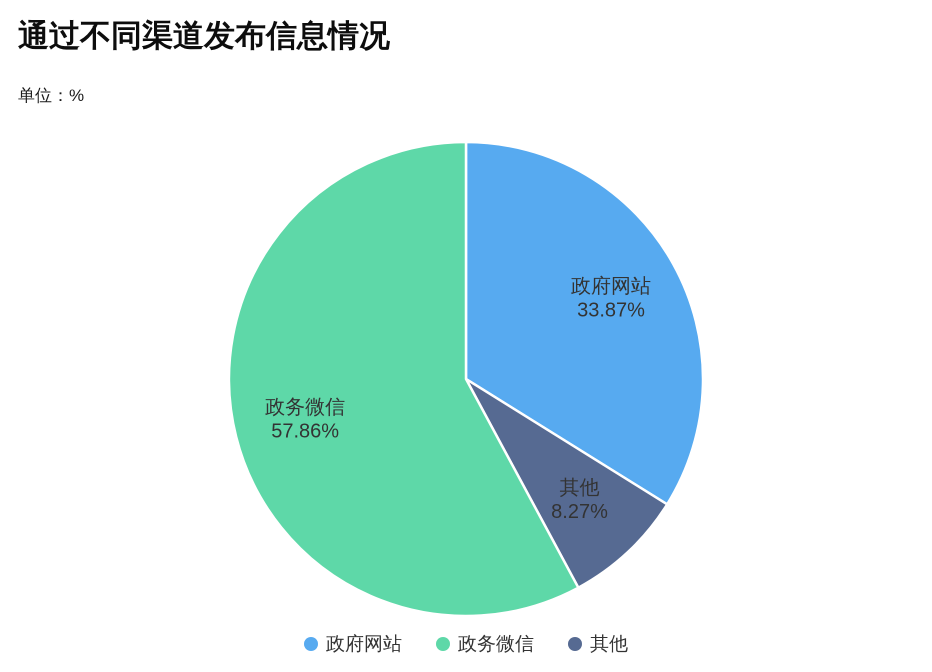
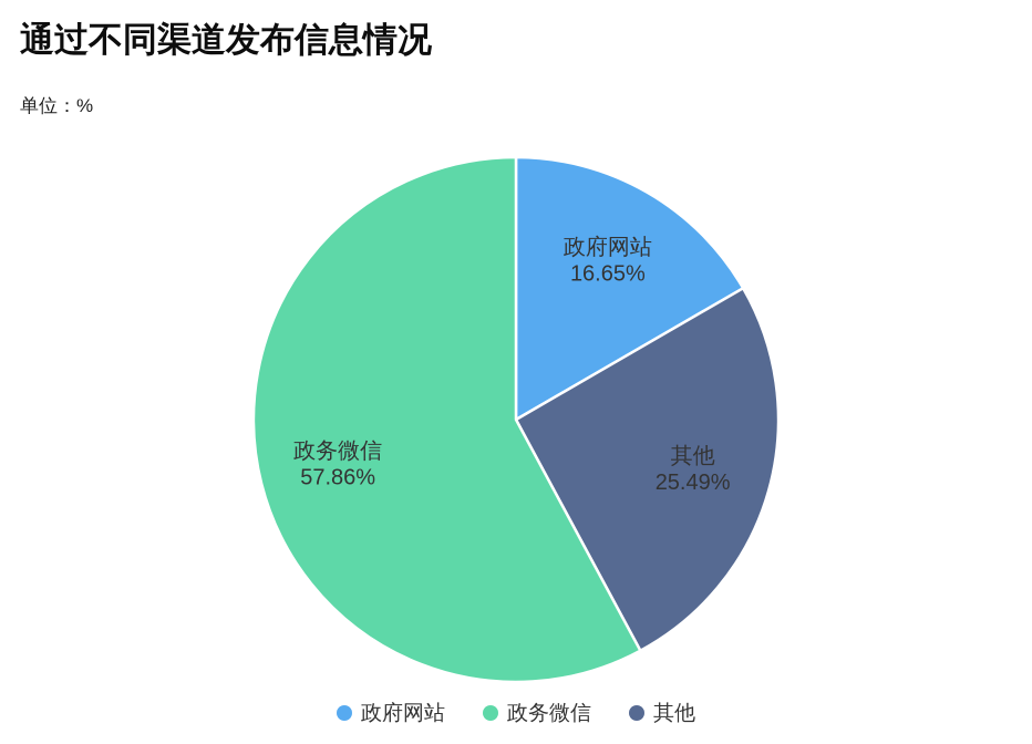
政府网站: 33.87% -> 16.65%
其他: 8.27% -> 25.49%
